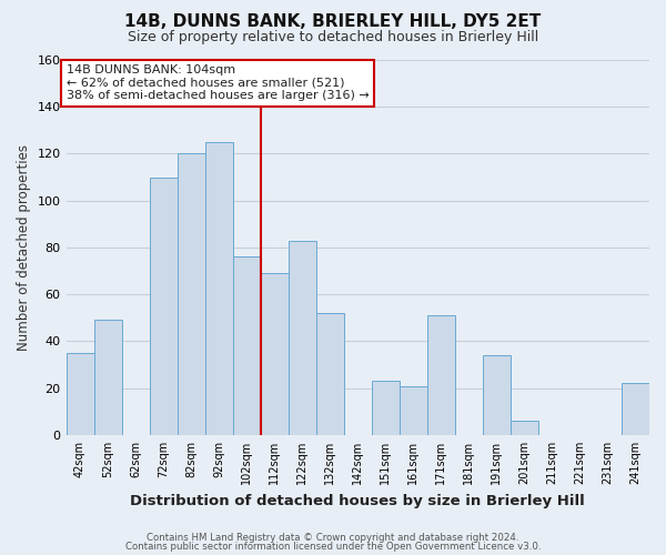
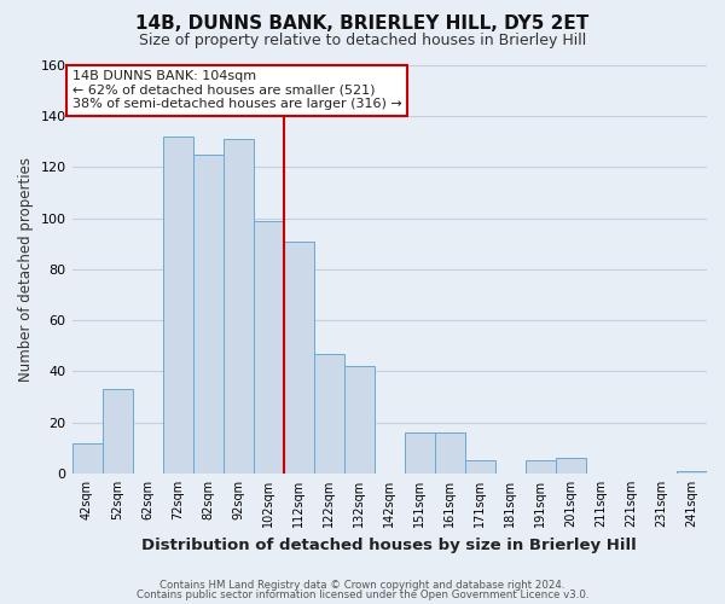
42sqm: 35 -> 12
52sqm: 49 -> 33
72sqm: 110 -> 132
82sqm: 120 -> 125
92sqm: 125 -> 131
102sqm: 76 -> 99
112sqm: 69 -> 91
122sqm: 83 -> 47
132sqm: 52 -> 42
151sqm: 23 -> 16
161sqm: 21 -> 16
171sqm: 51 -> 5
191sqm: 34 -> 5
241sqm: 22 -> 1
